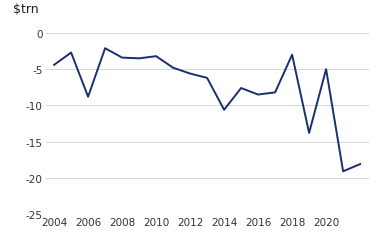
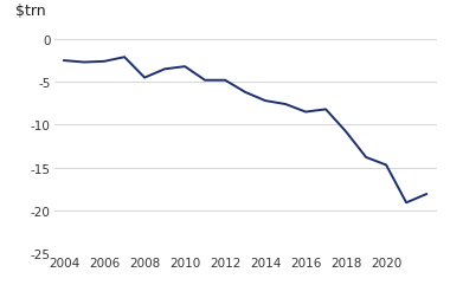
2004: -4.4 -> -2.5
2006: -8.8 -> -2.6
2008: -3.4 -> -4.5
2012: -5.6 -> -4.8
2014: -10.6 -> -7.2
2018: -3.0 -> -10.8
2020: -5.0 -> -14.7
